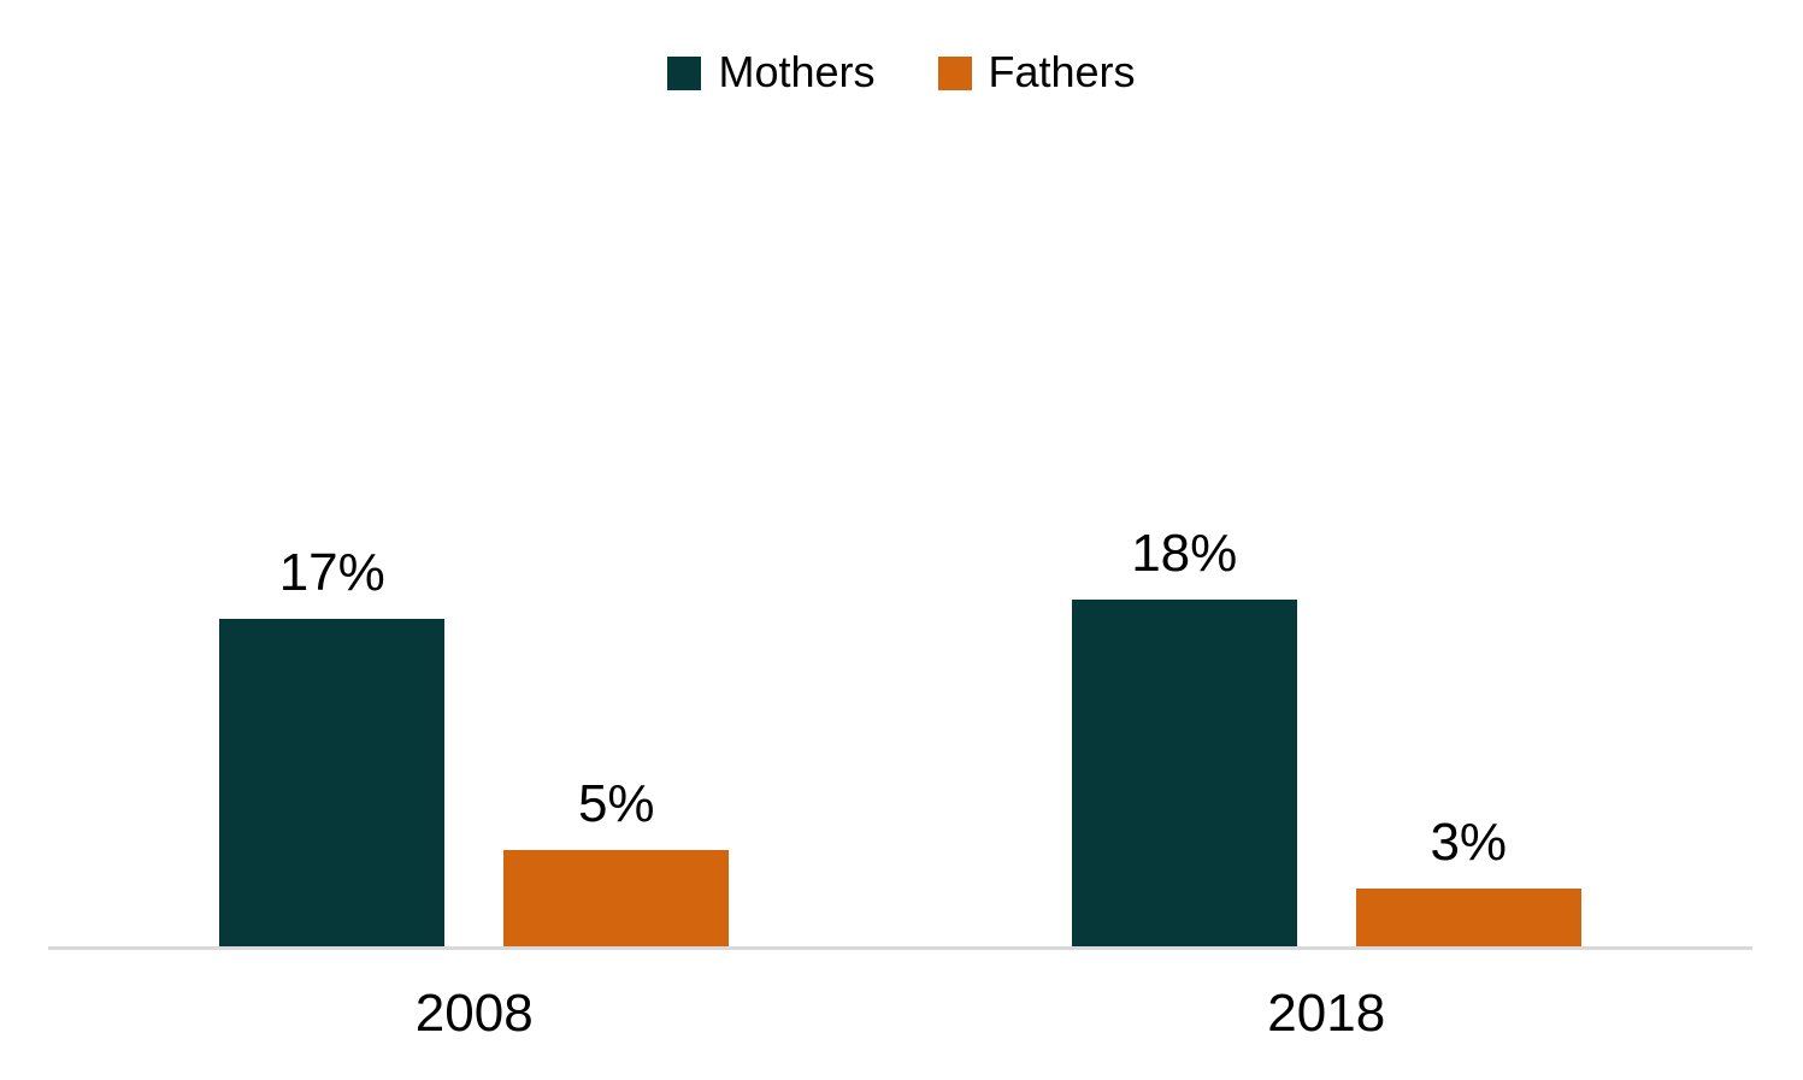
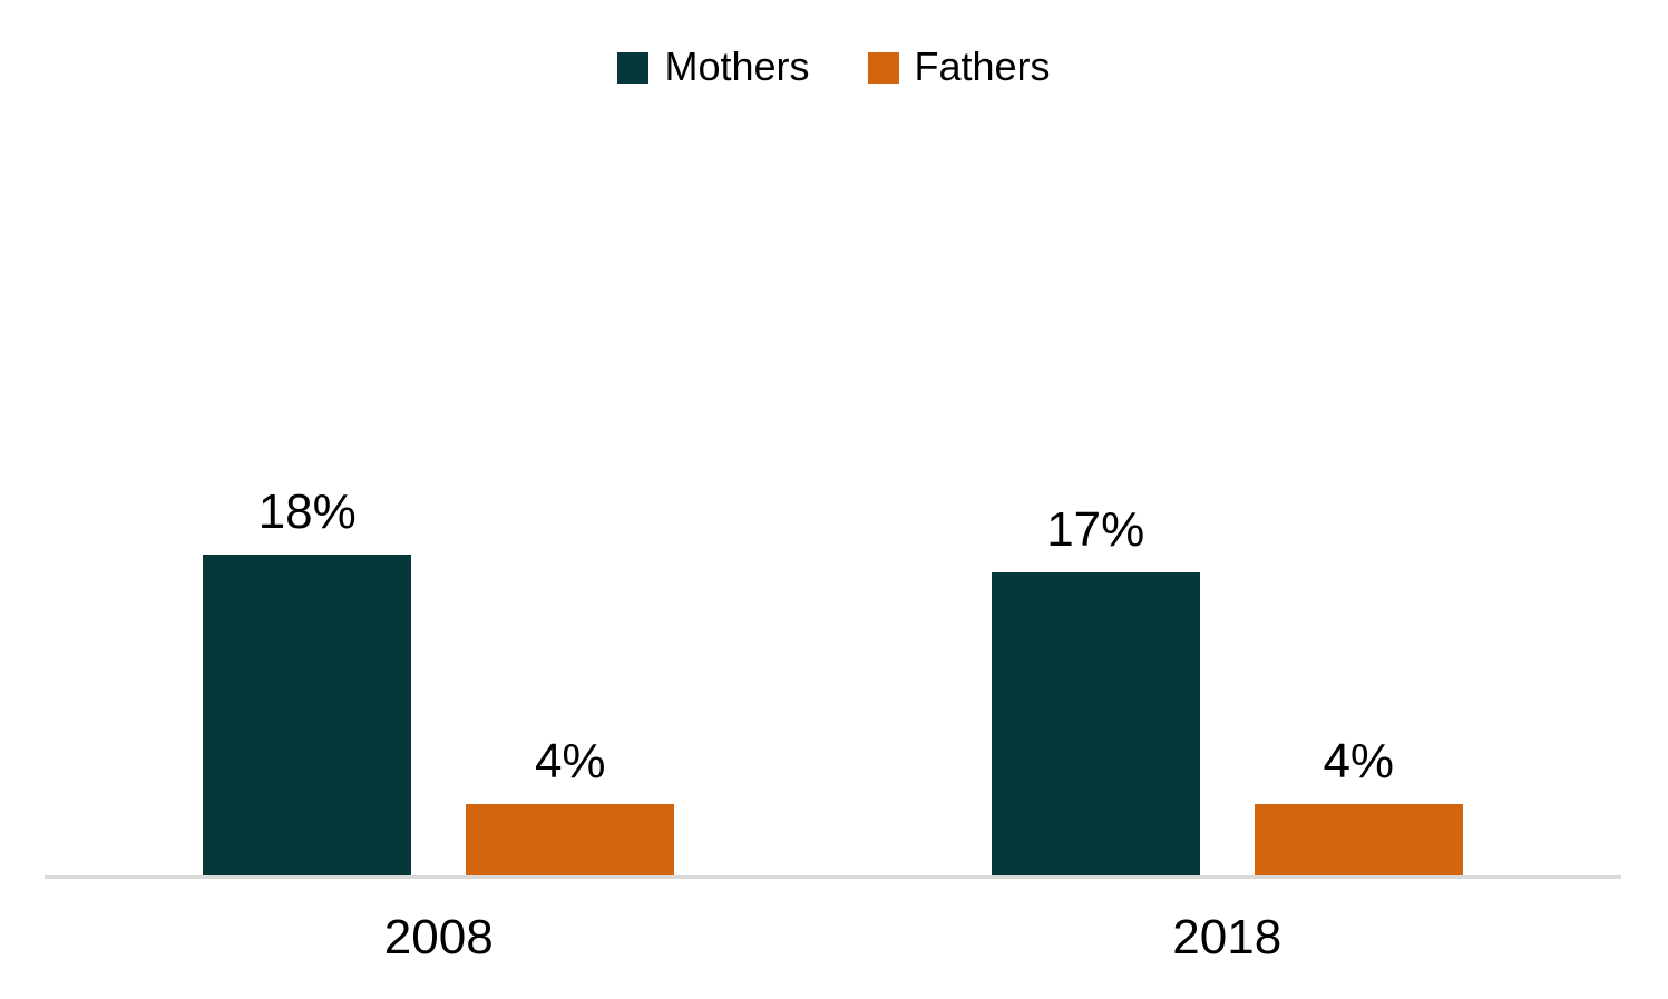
Mothers/2008: 17% -> 18%
Fathers/2008: 5% -> 4%
Mothers/2018: 18% -> 17%
Fathers/2018: 3% -> 4%
